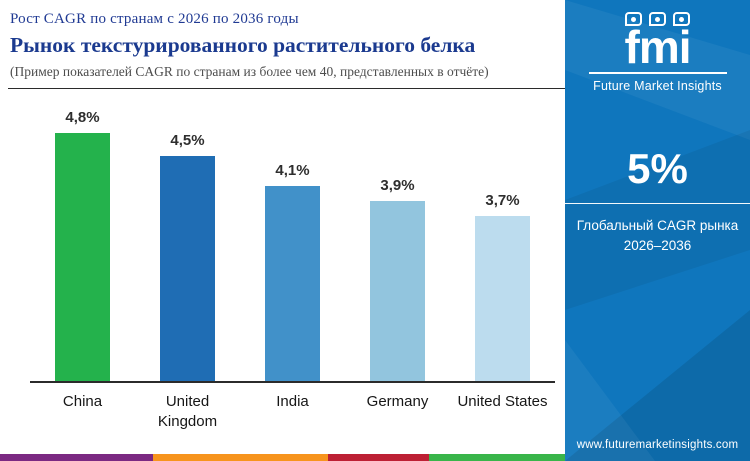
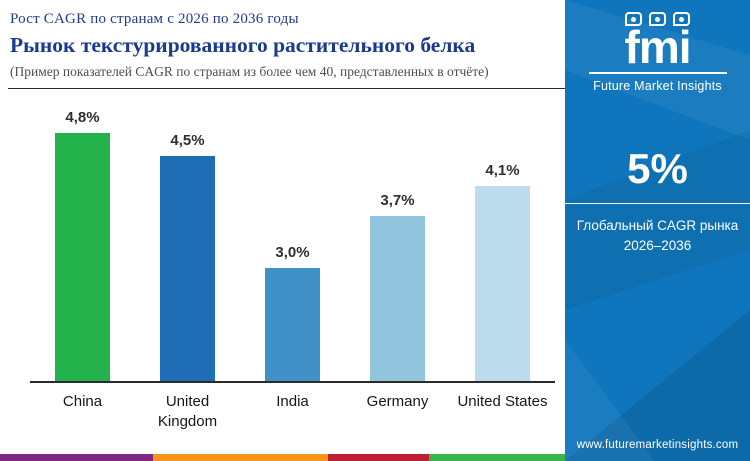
India: 4,1% -> 3,0%
Germany: 3,9% -> 3,7%
United States: 3,7% -> 4,1%
